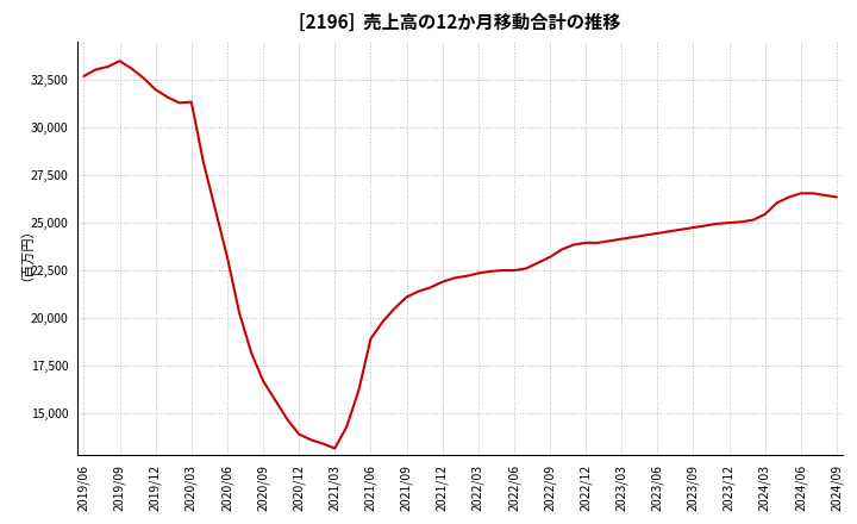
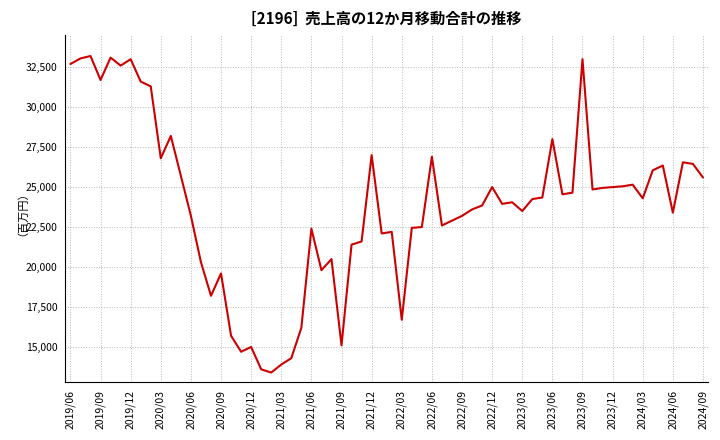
2019/09: 33,500 -> 31,700
2019/12: 32,000 -> 33,000
2020/03: 31,400 -> 26,800
2020/09: 16,700 -> 19,600
2020/12: 13,900 -> 15,000
2021/03: 13,200 -> 13,900
2021/06: 18,900 -> 22,400
2021/09: 21,100 -> 15,100
2021/12: 21,900 -> 27,000
2022/03: 22,400 -> 16,700
2022/06: 22,500 -> 26,900
2022/12: 24,000 -> 25,000
2023/03: 24,200 -> 23,500
2023/06: 24,400 -> 28,000
2023/09: 24,800 -> 33,000
2024/03: 25,400 -> 24,300
2024/06: 26,600 -> 23,400
2024/09: 26,400 -> 25,600
